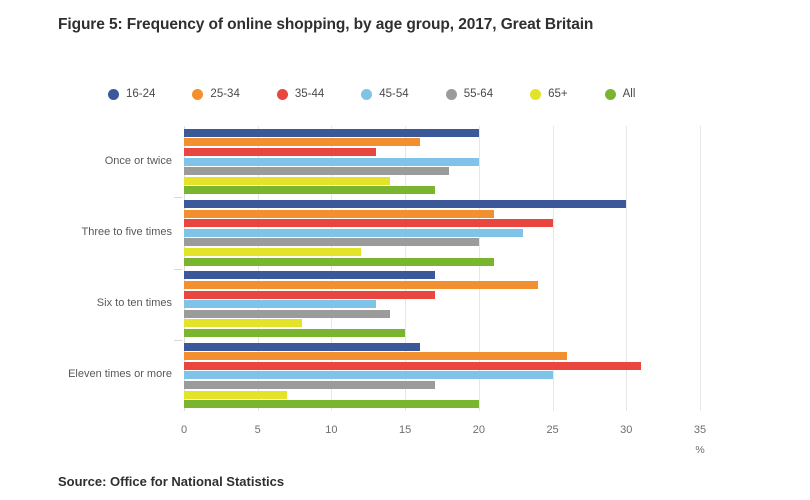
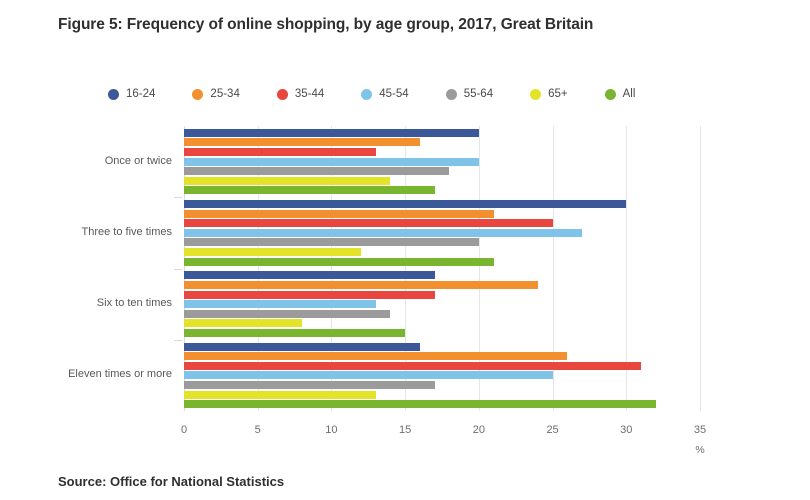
45-54/Three to five times: 23 -> 27
65+/Eleven times or more: 7 -> 13
All/Eleven times or more: 20 -> 32
